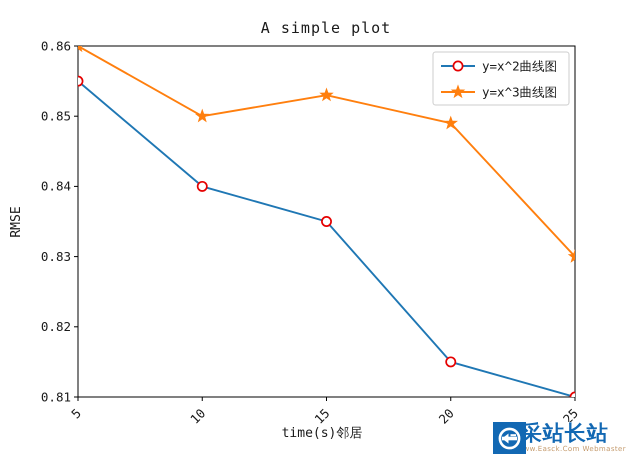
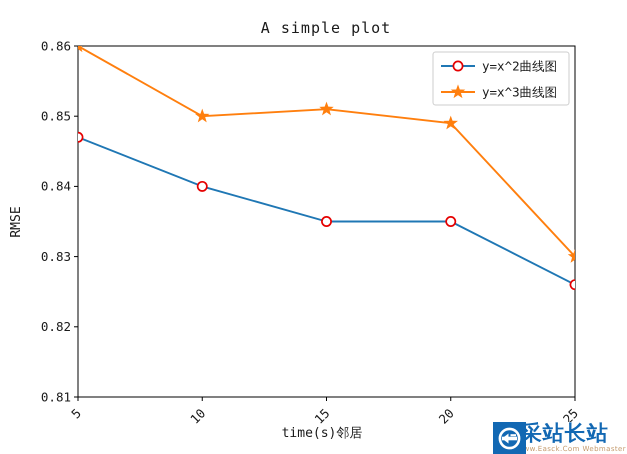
y=x^2曲线图/5: 0.855 -> 0.847
y=x^3曲线图/15: 0.853 -> 0.851
y=x^2曲线图/20: 0.815 -> 0.835
y=x^2曲线图/25: 0.810 -> 0.826
